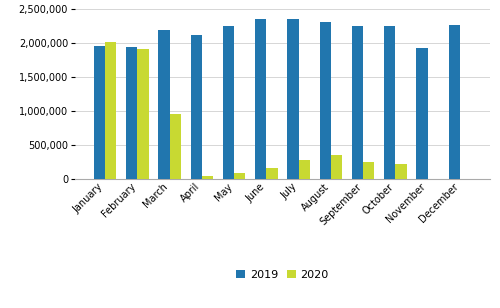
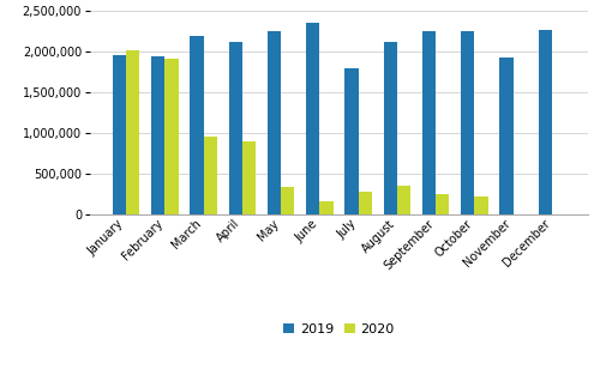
2020/April: 40,000 -> 900,000
2020/May: 80,000 -> 340,000
2019/July: 2,350,000 -> 1,800,000
2019/August: 2,310,000 -> 2,120,000
